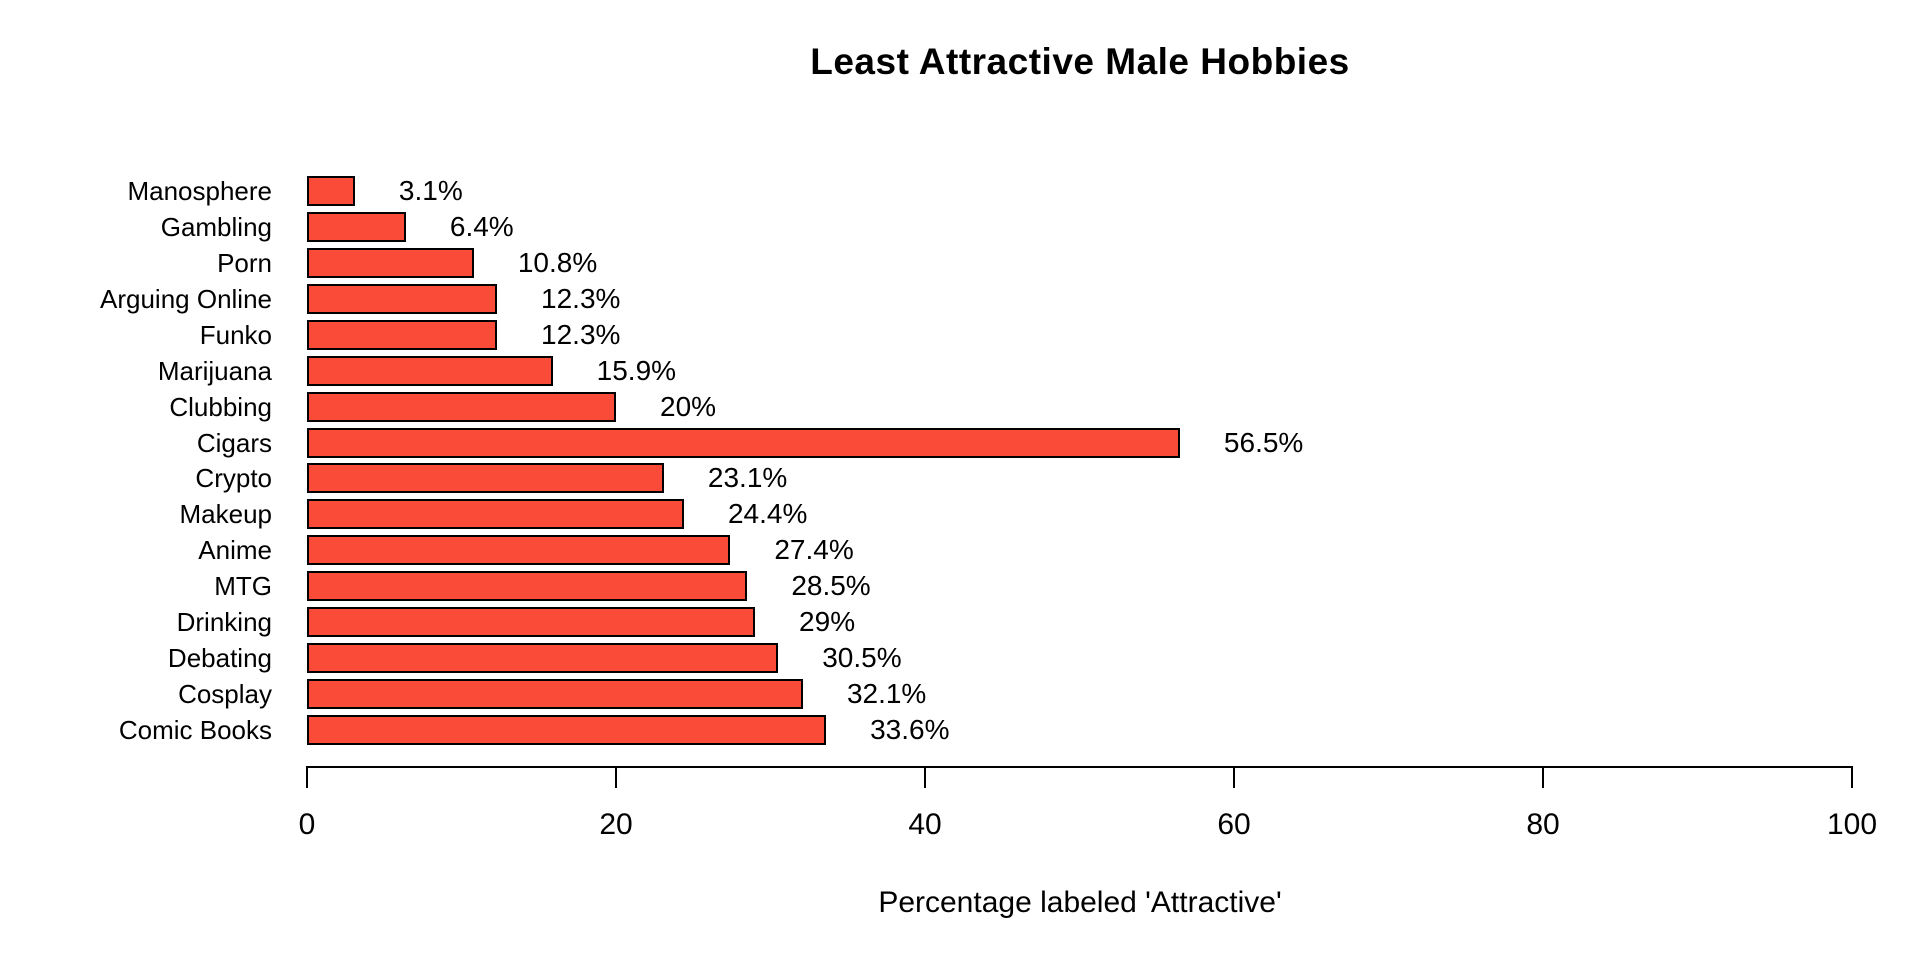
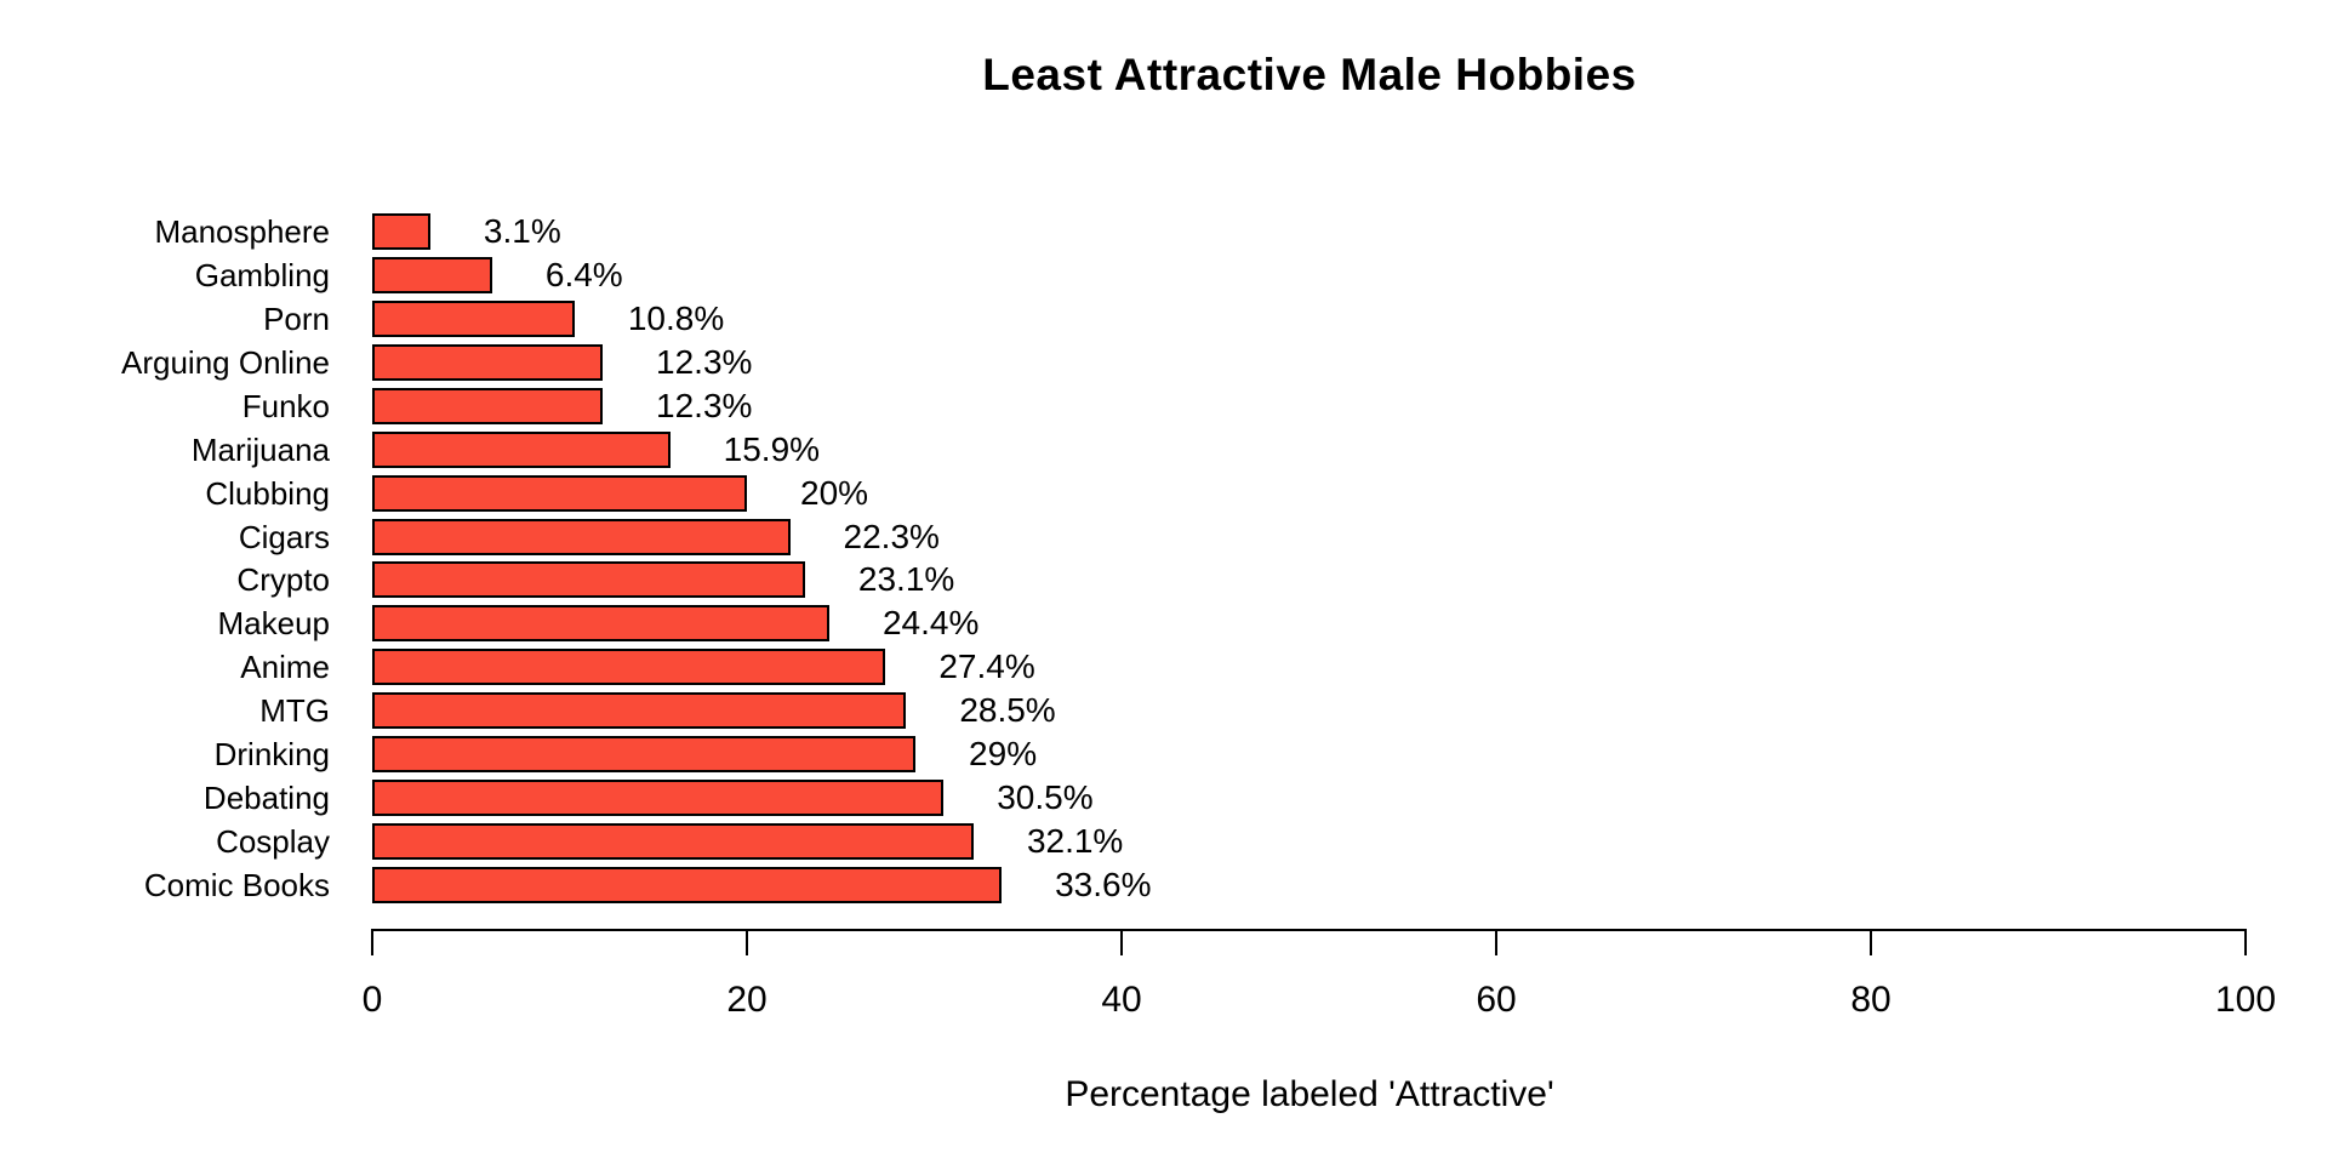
Cigars: 56.5% -> 22.3%
